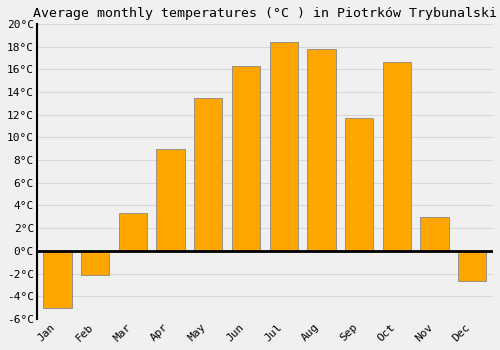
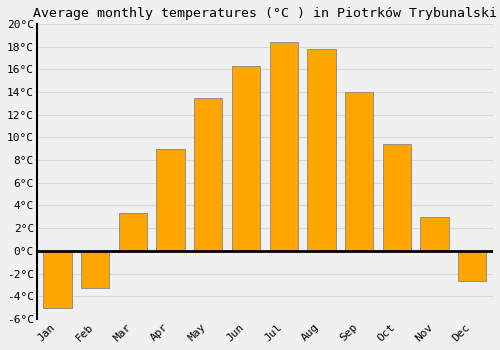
Feb: -2.1°C -> -3.3°C
Sep: 11.7°C -> 14.0°C
Oct: 16.6°C -> 9.4°C
